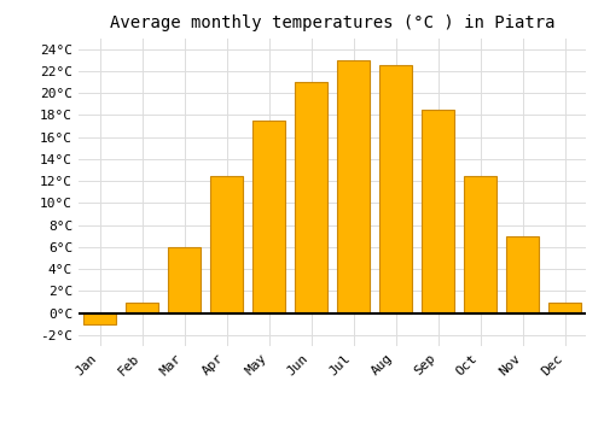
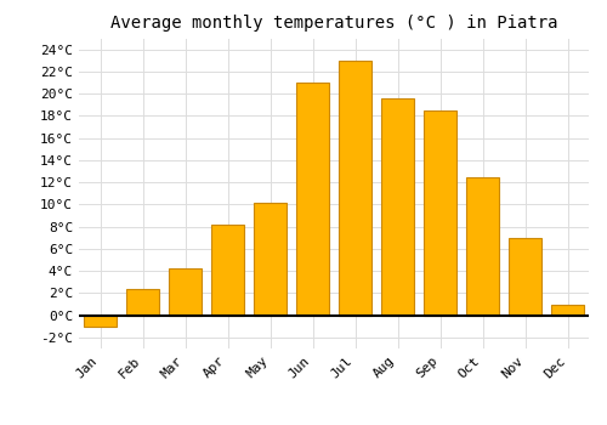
Feb: 1.0°C -> 2.4°C
Mar: 6.0°C -> 4.2°C
Apr: 12.5°C -> 8.2°C
May: 17.5°C -> 10.2°C
Aug: 22.5°C -> 19.6°C
